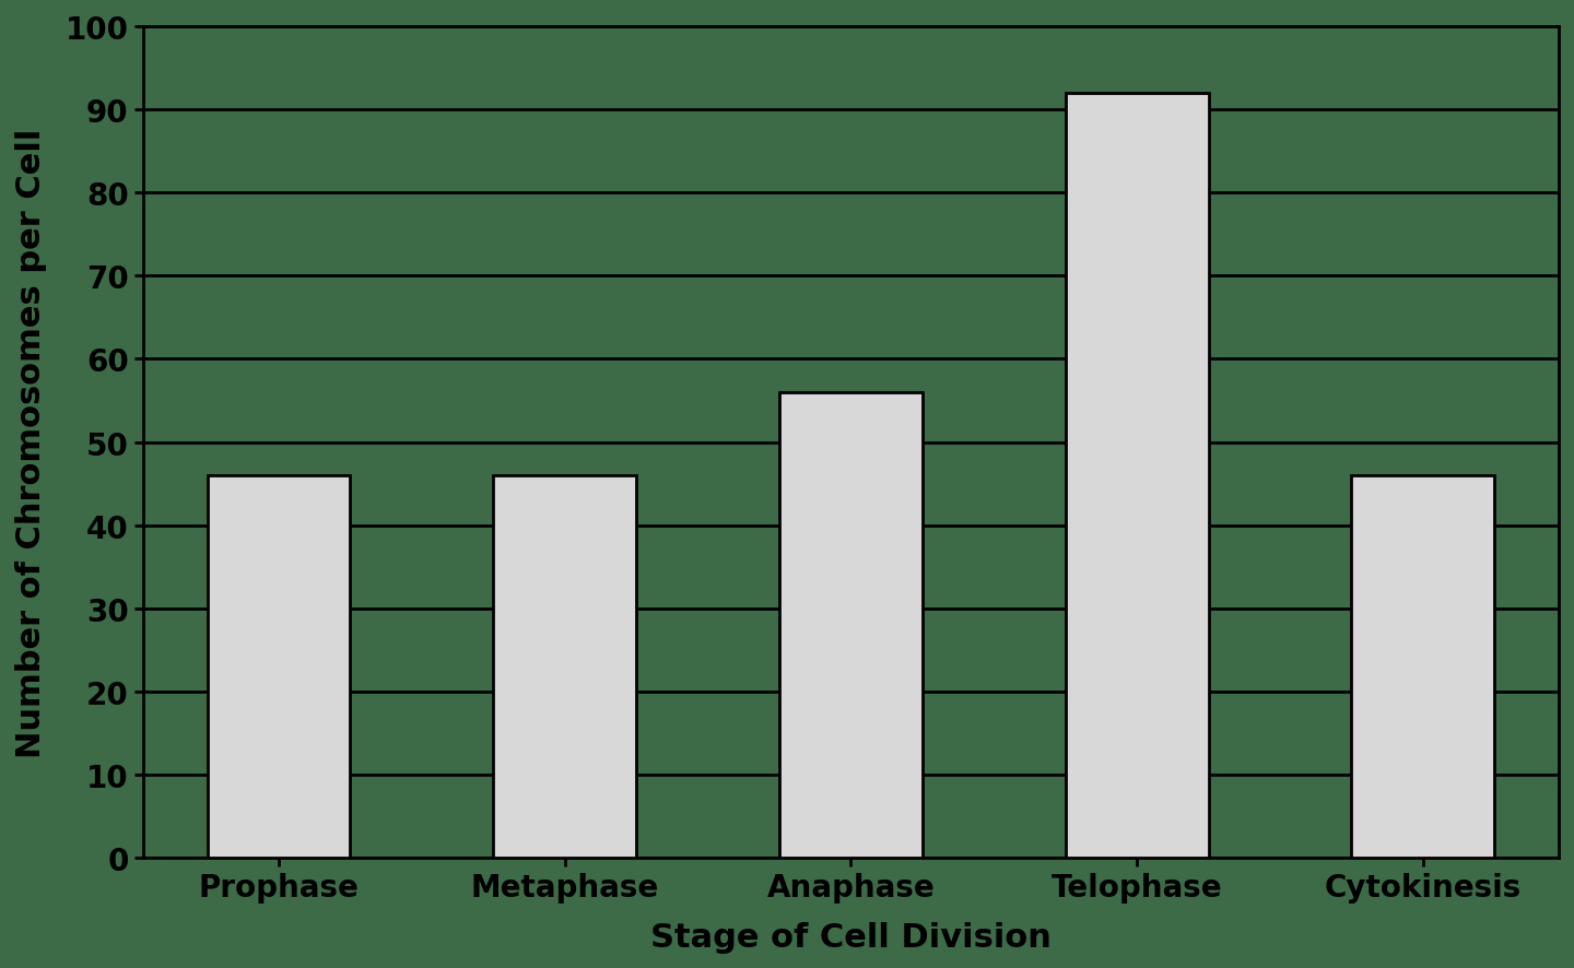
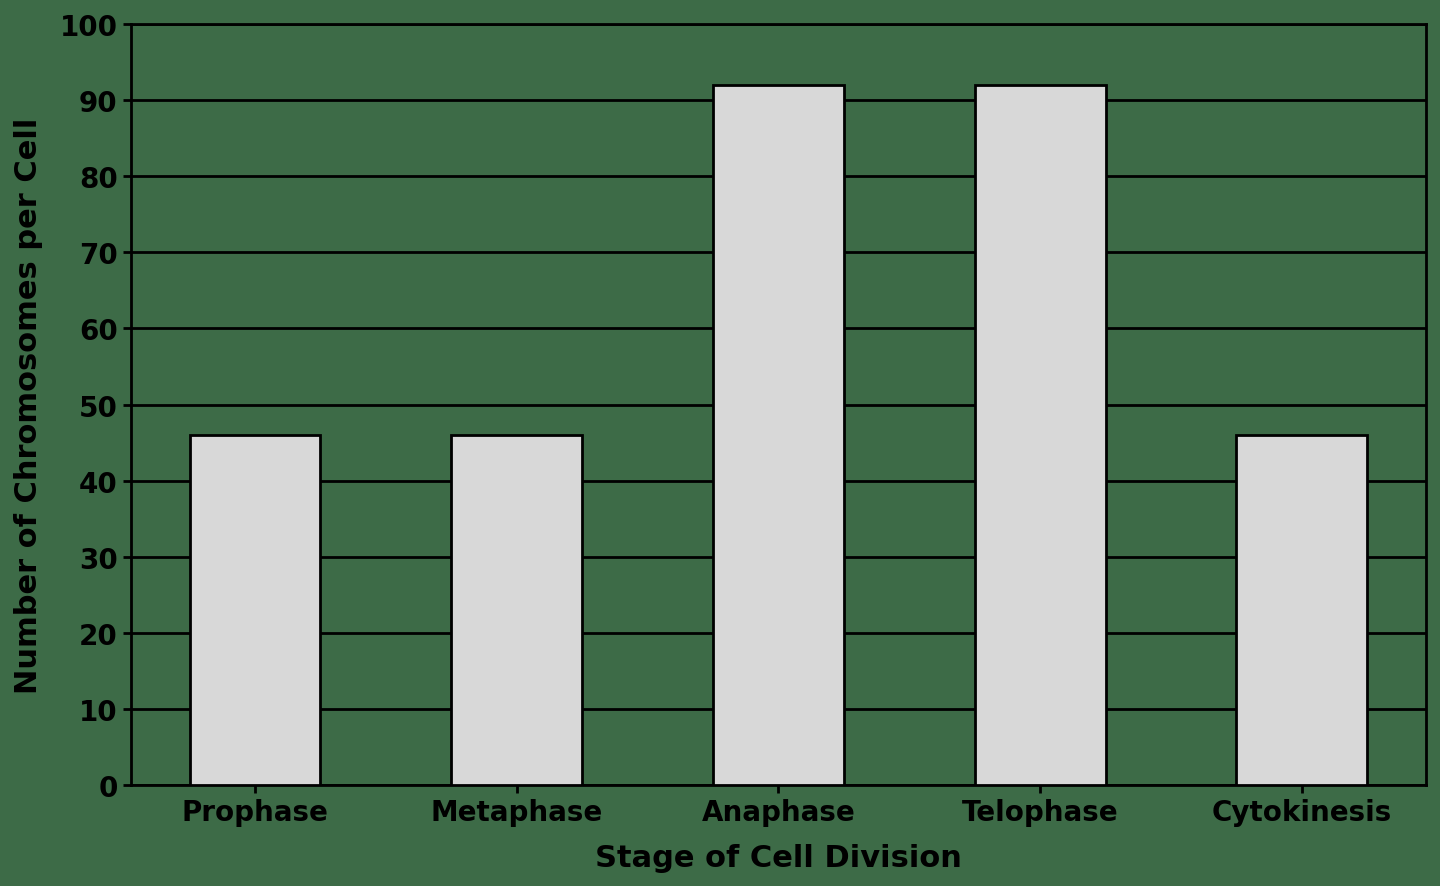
Anaphase: 56 -> 92
